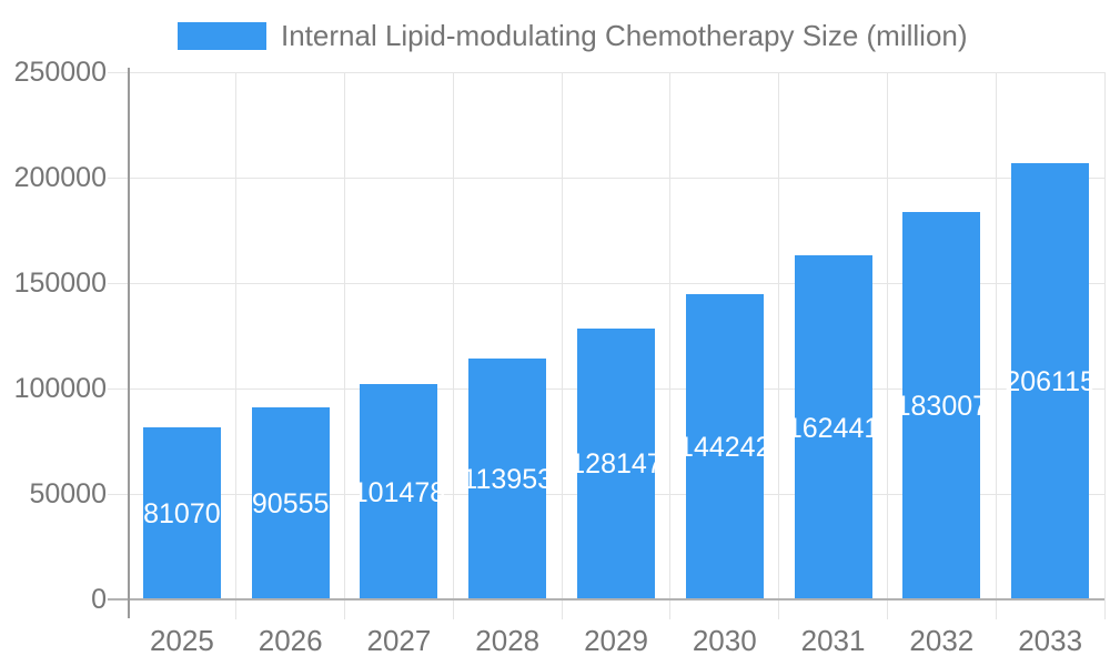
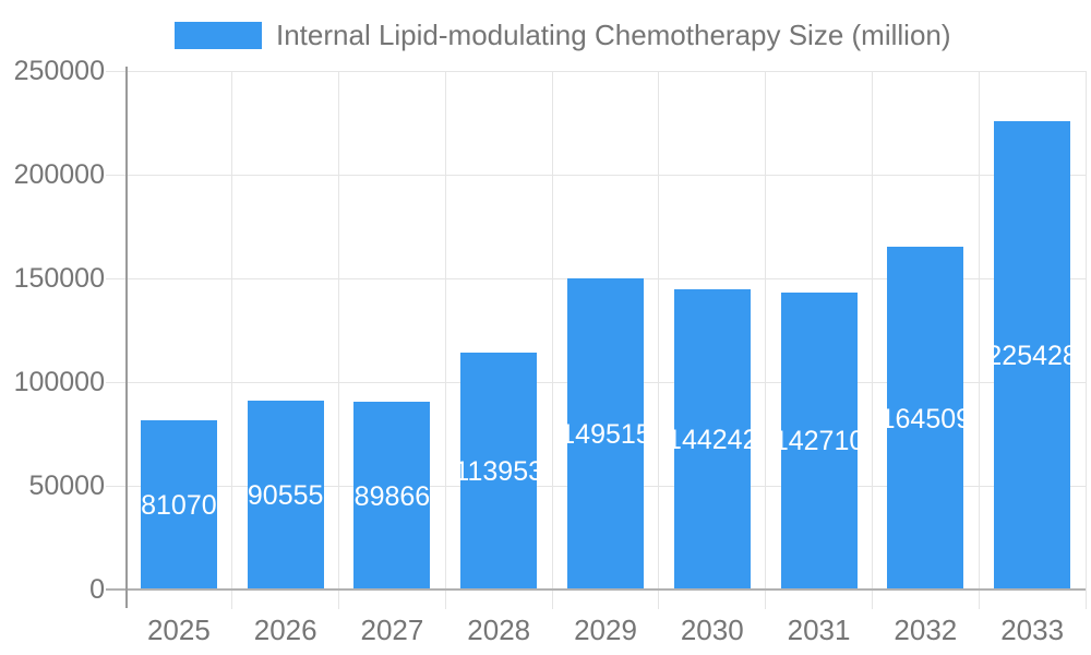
2027: 101478 -> 89866
2029: 128147 -> 149515
2031: 162441 -> 142710
2032: 183007 -> 164509
2033: 206115 -> 225428
